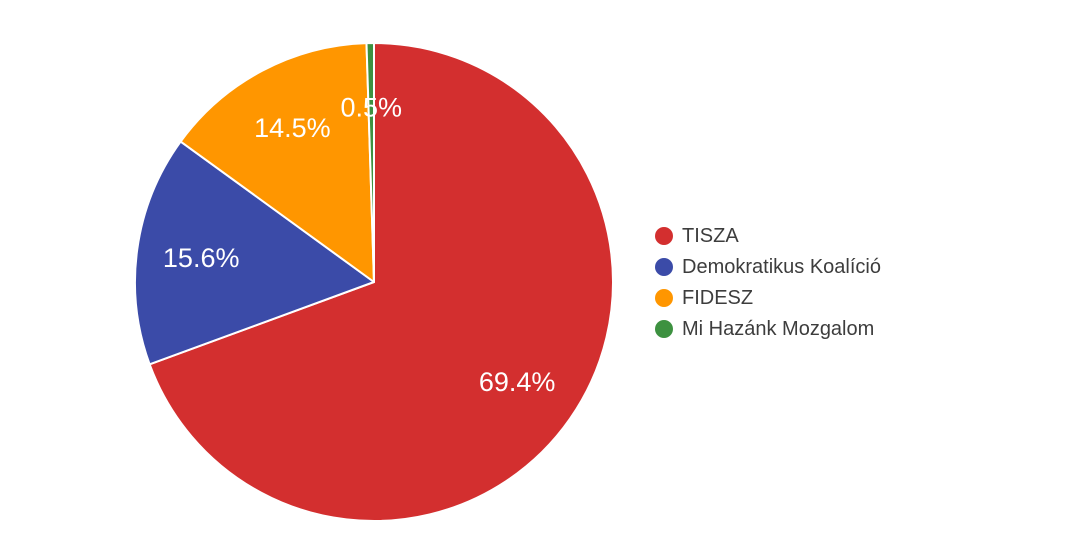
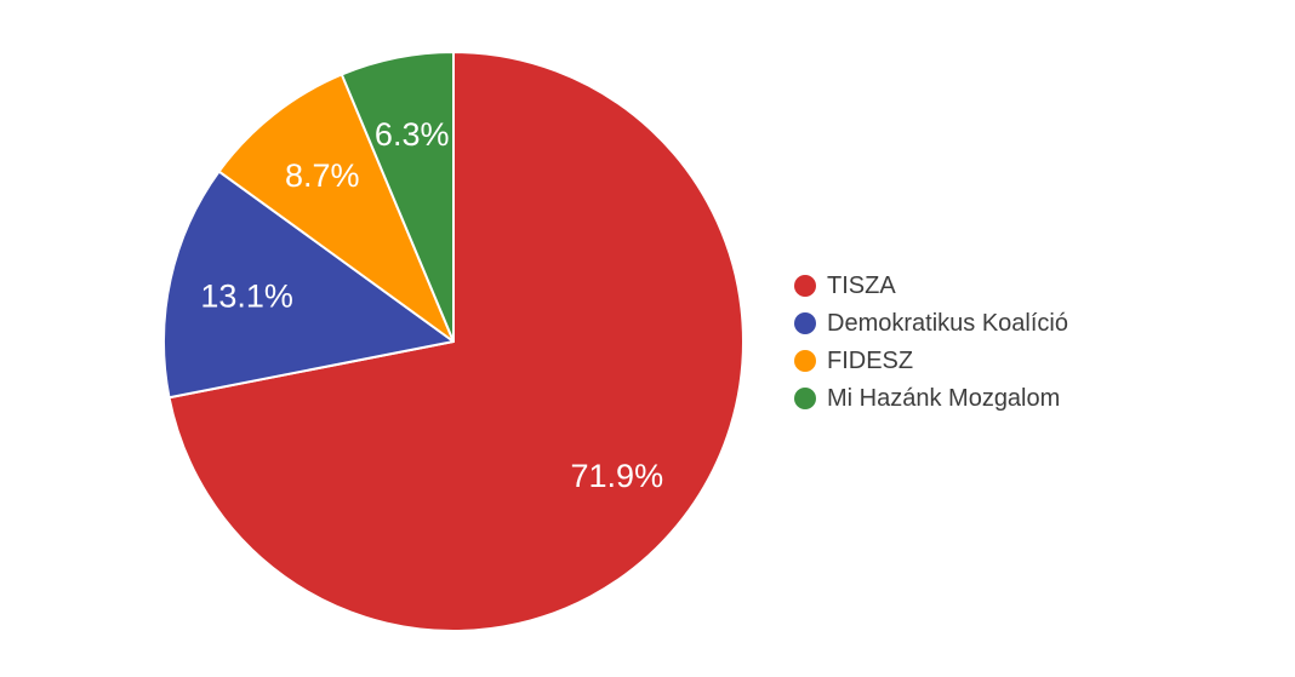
TISZA: 69.4% -> 71.9%
Demokratikus Koalíció: 15.6% -> 13.1%
FIDESZ: 14.5% -> 8.7%
Mi Hazánk Mozgalom: 0.5% -> 6.3%
